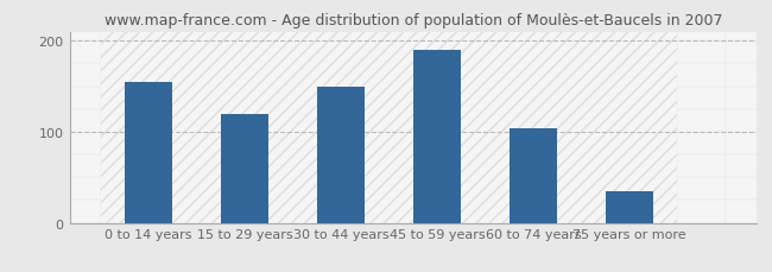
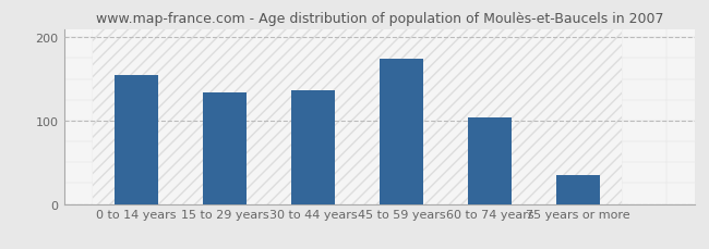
15 to 29 years: 120 -> 134
30 to 44 years: 150 -> 136
45 to 59 years: 190 -> 174
